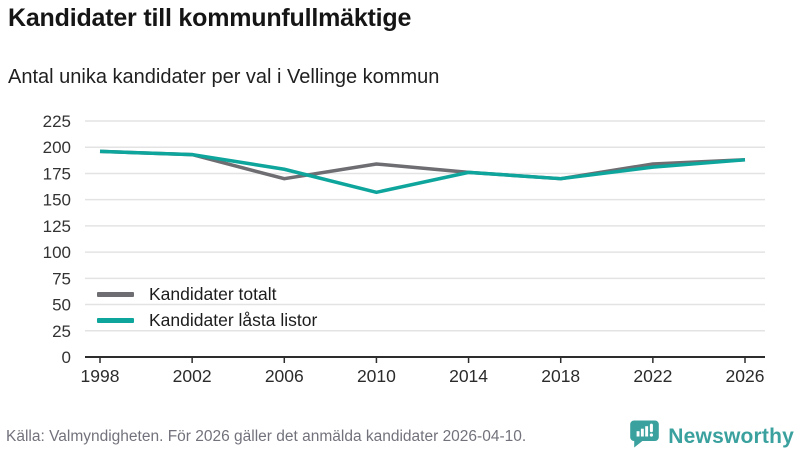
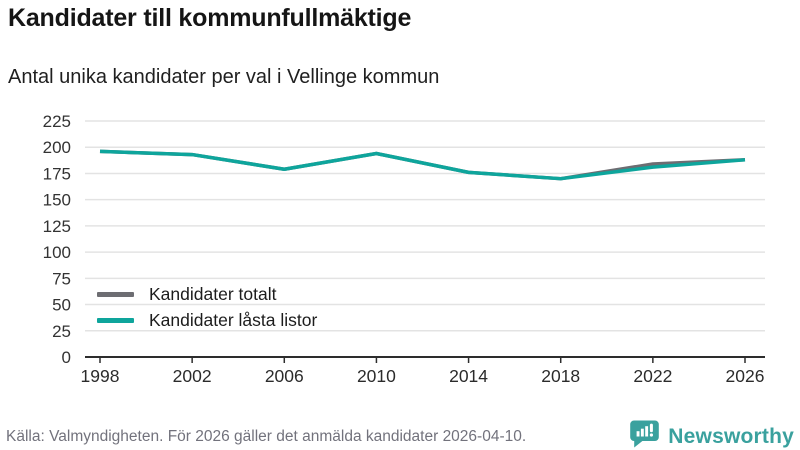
Kandidater totalt/2006: 170 -> 179
Kandidater totalt/2010: 184 -> 194
Kandidater låsta listor/2010: 157 -> 194
